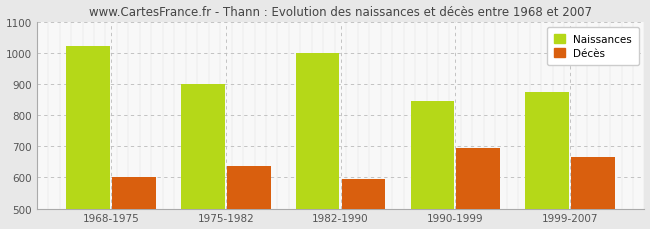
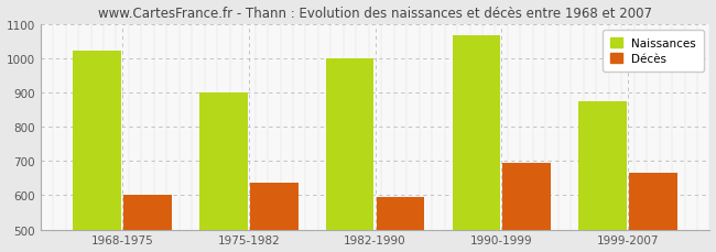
Naissances/1990-1999: 845 -> 1065
